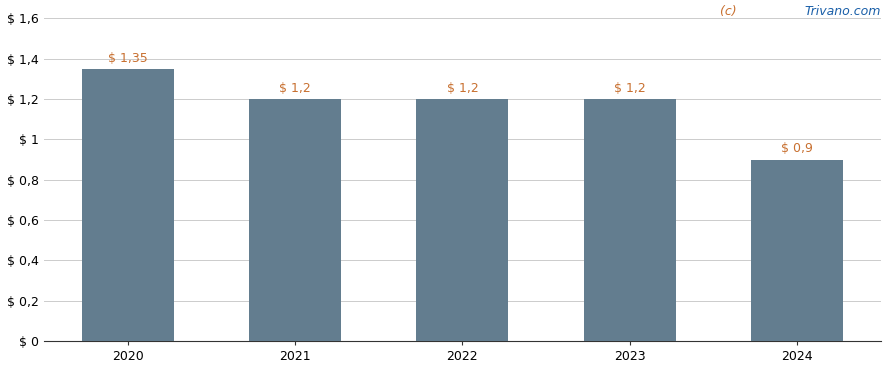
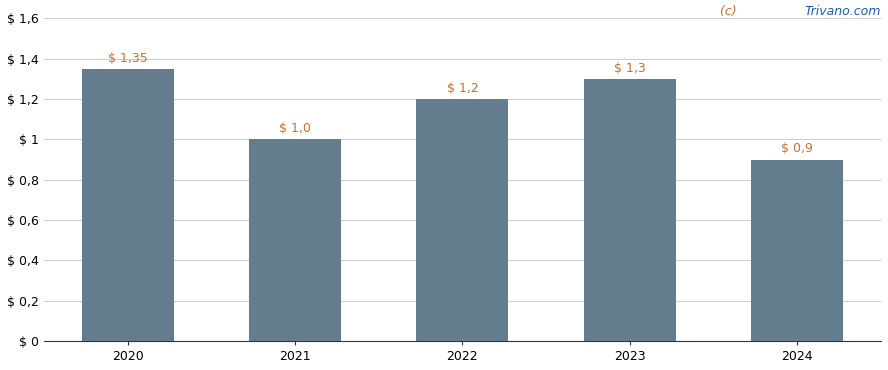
2021: 1,2 -> 1,0
2023: 1,2 -> 1,3
